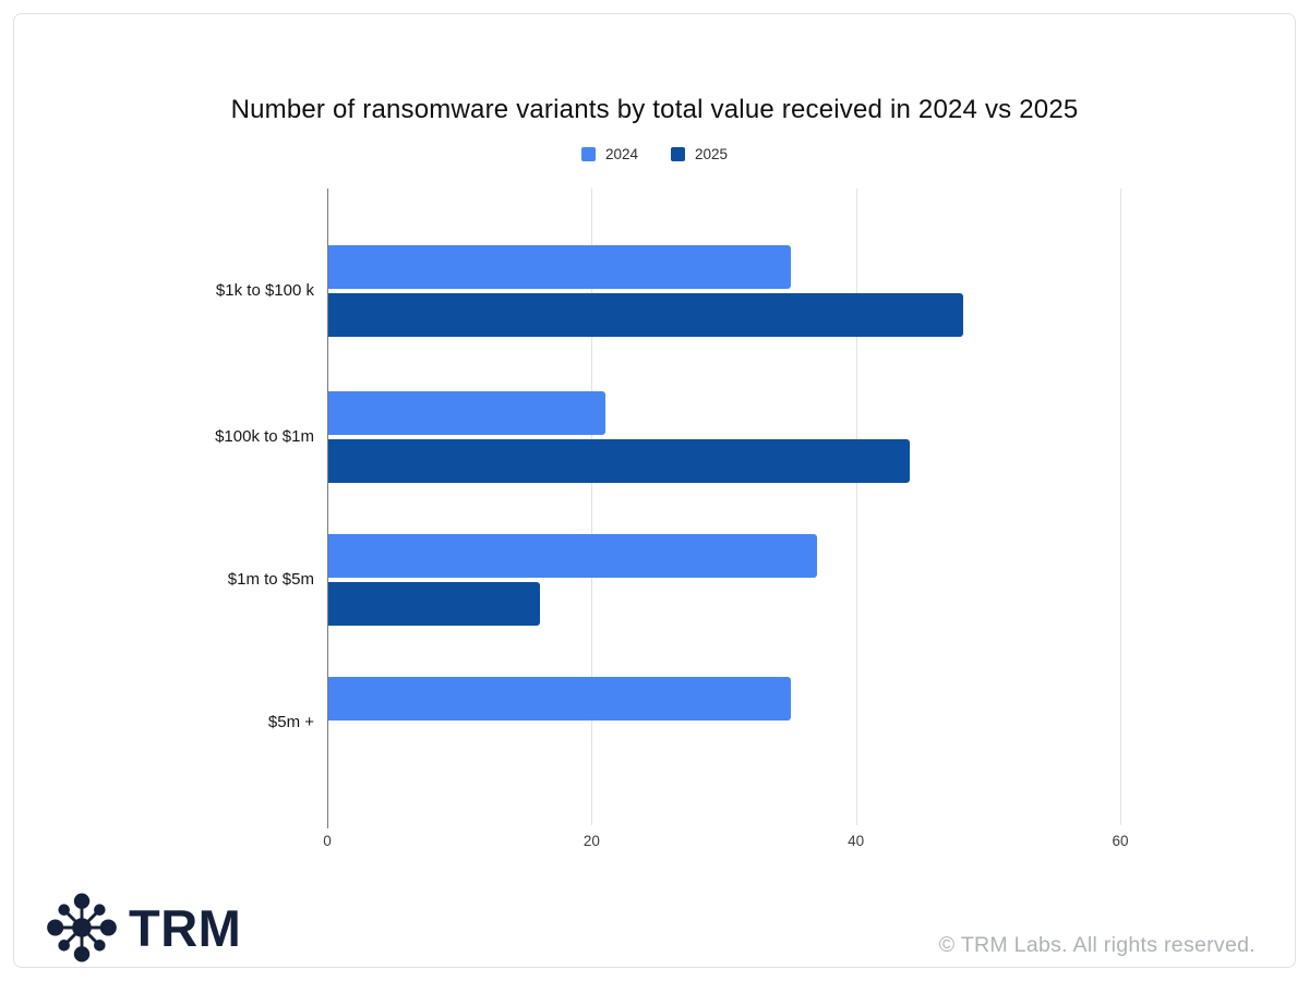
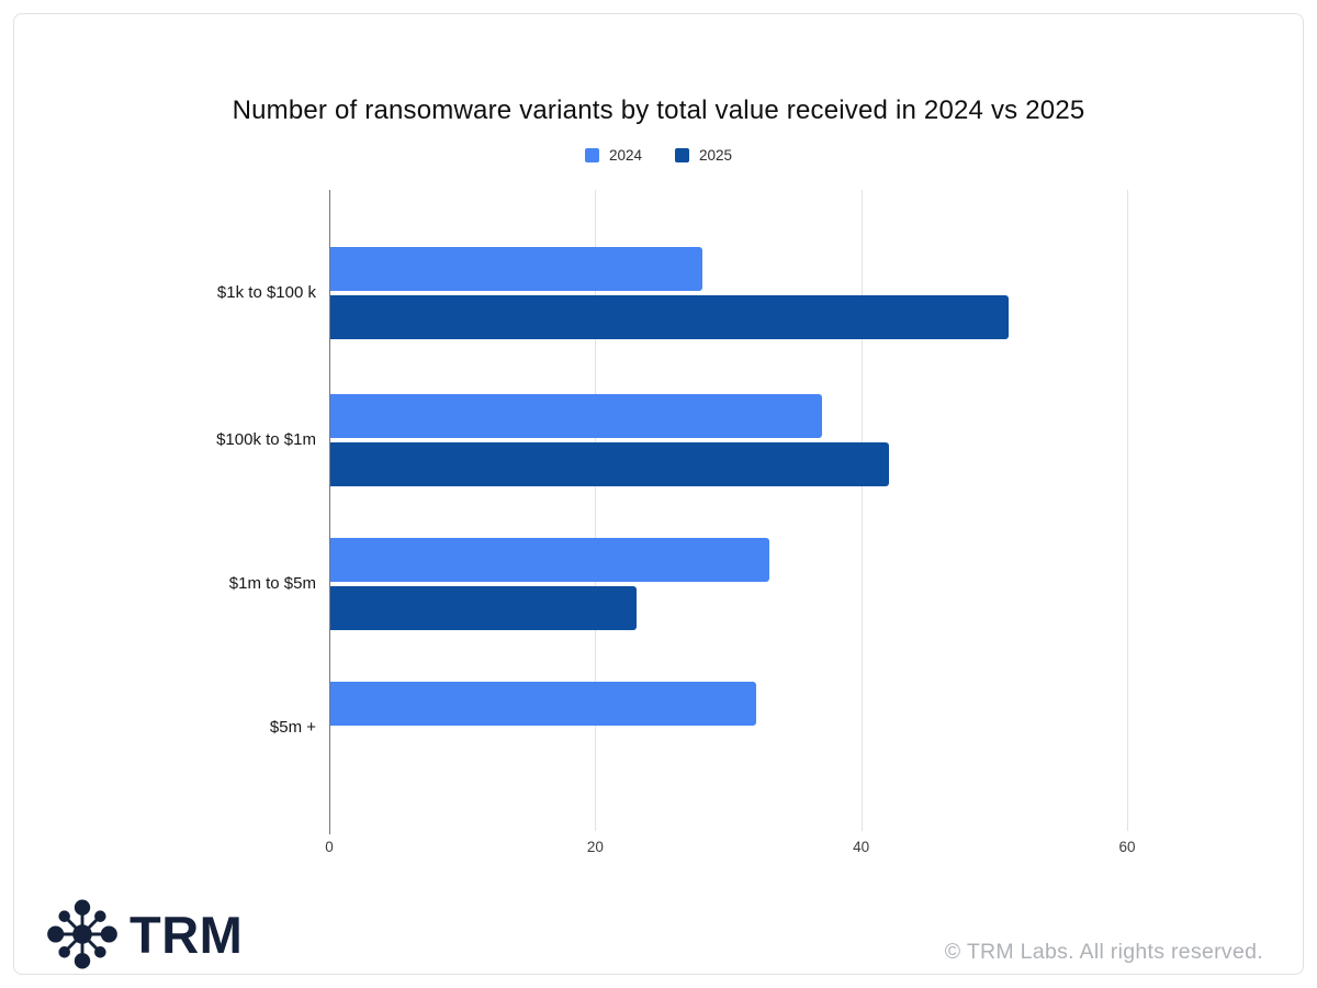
2024/$1k to $100 k: 35 -> 28
2025/$1k to $100 k: 48 -> 51
2024/$100k to $1m: 21 -> 37
2025/$100k to $1m: 44 -> 42
2024/$1m to $5m: 37 -> 33
2025/$1m to $5m: 16 -> 23
2024/$5m +: 35 -> 32
